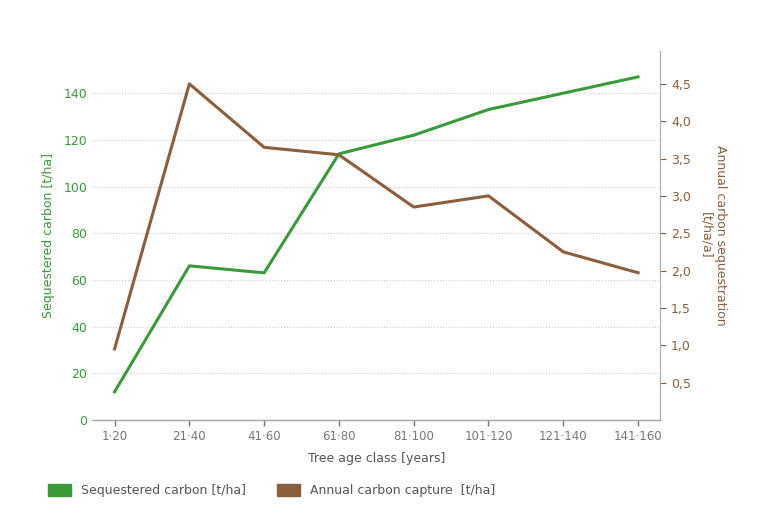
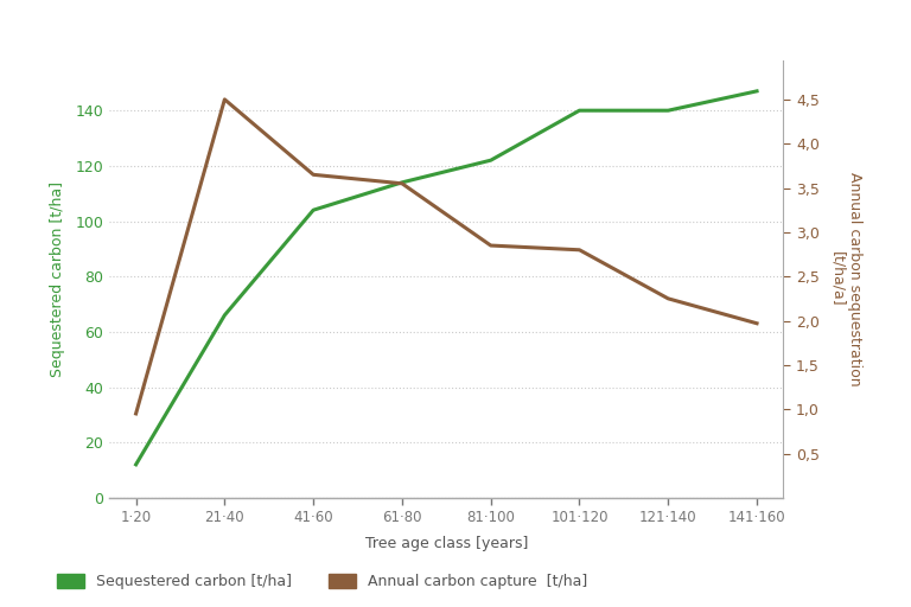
Sequestered carbon [t/ha]/41·60: 63 -> 104
Sequestered carbon [t/ha]/101·120: 133 -> 140
Annual carbon capture [t/ha]/101·120: 3,00 -> 2,80
